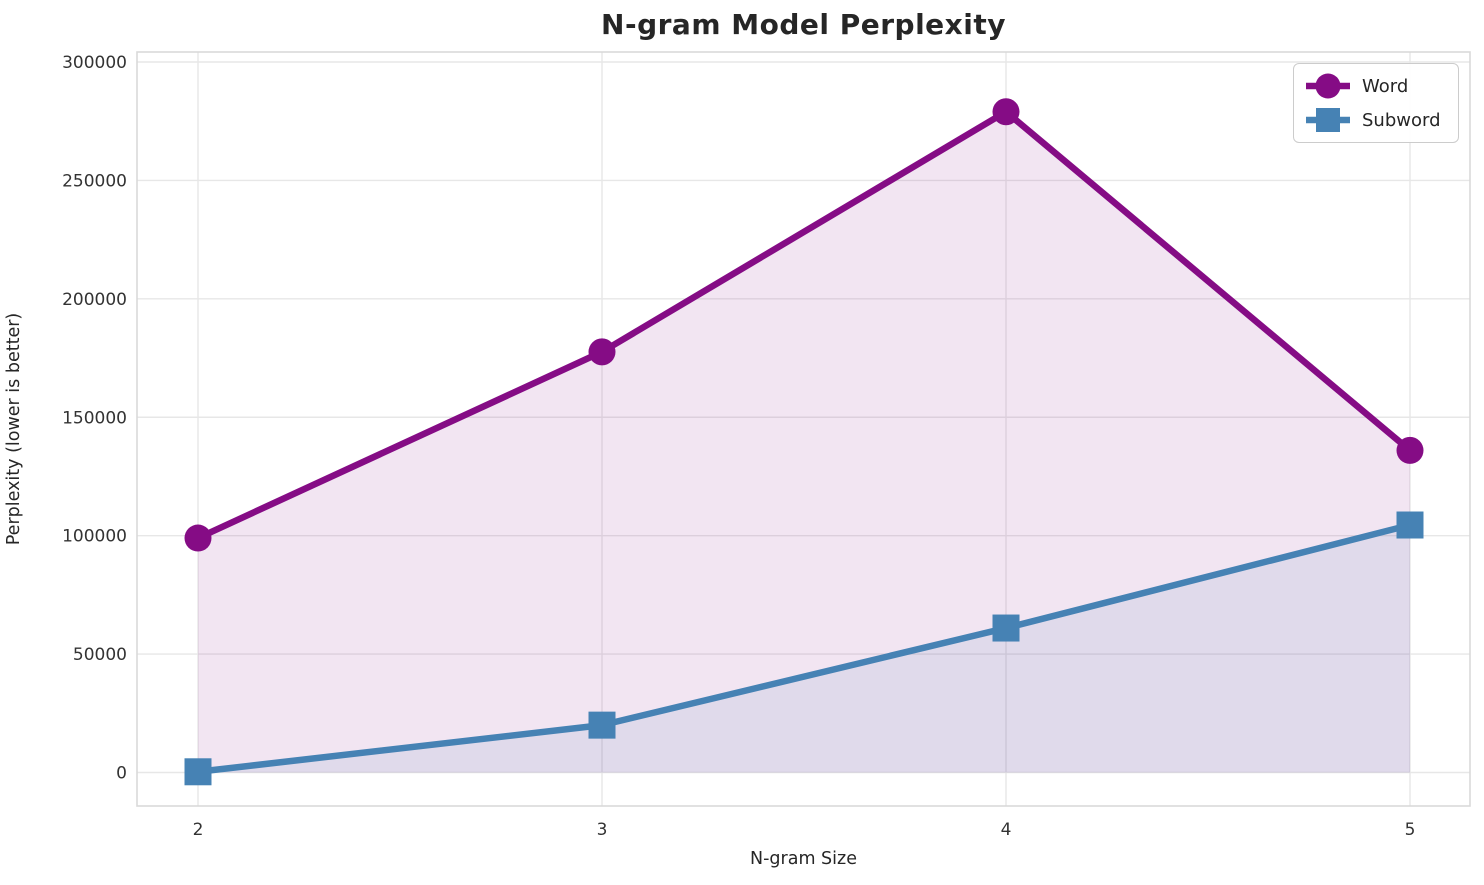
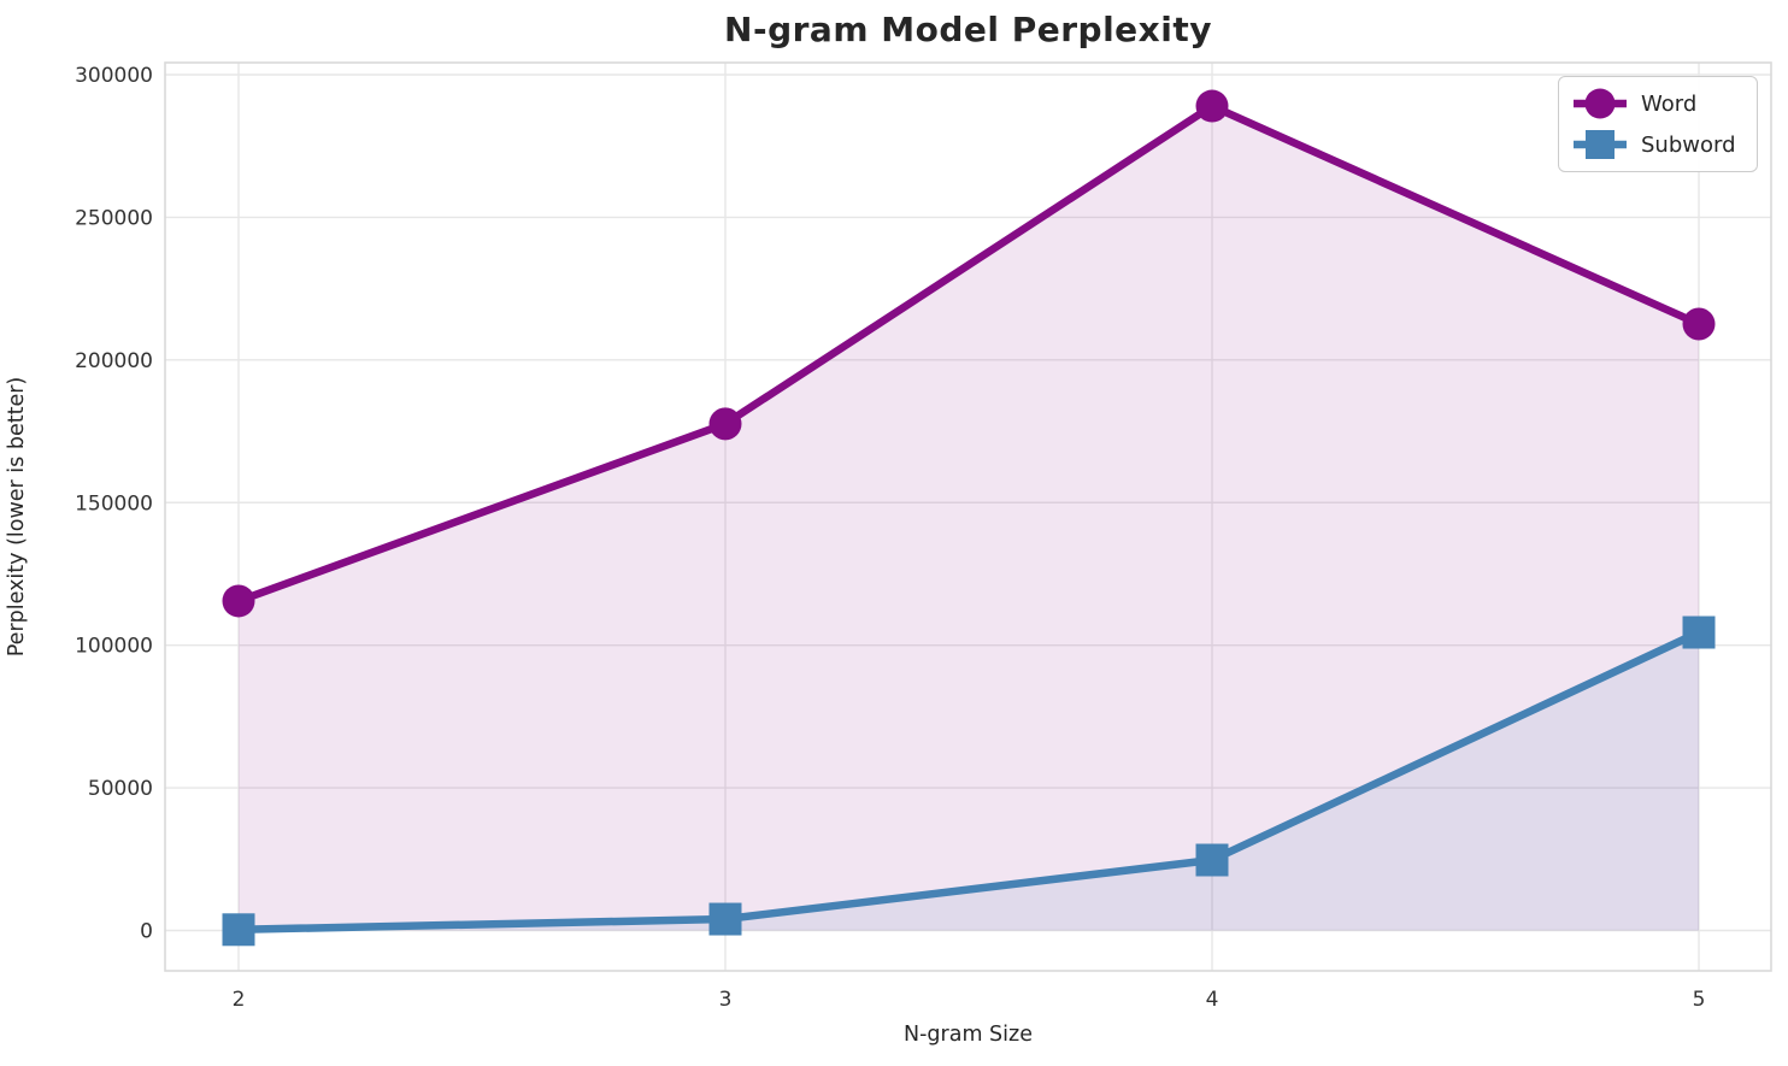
Word/2: 99000 -> 116000
Subword/3: 20000 -> 4000
Word/4: 279000 -> 289000
Subword/4: 61000 -> 25000
Word/5: 136000 -> 213000
